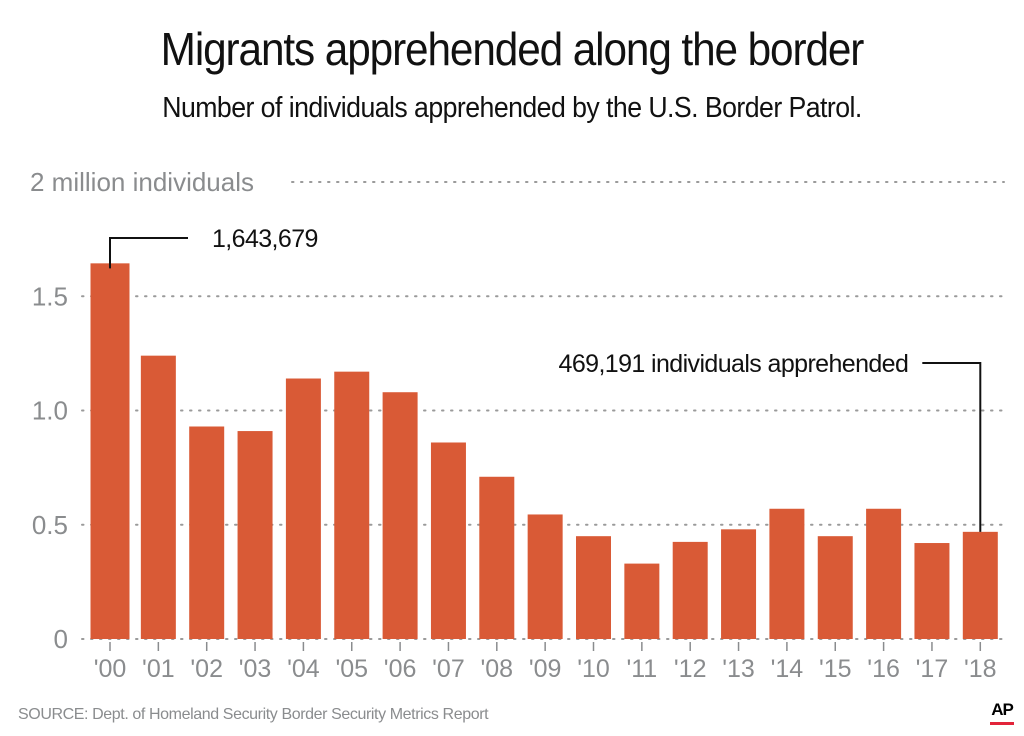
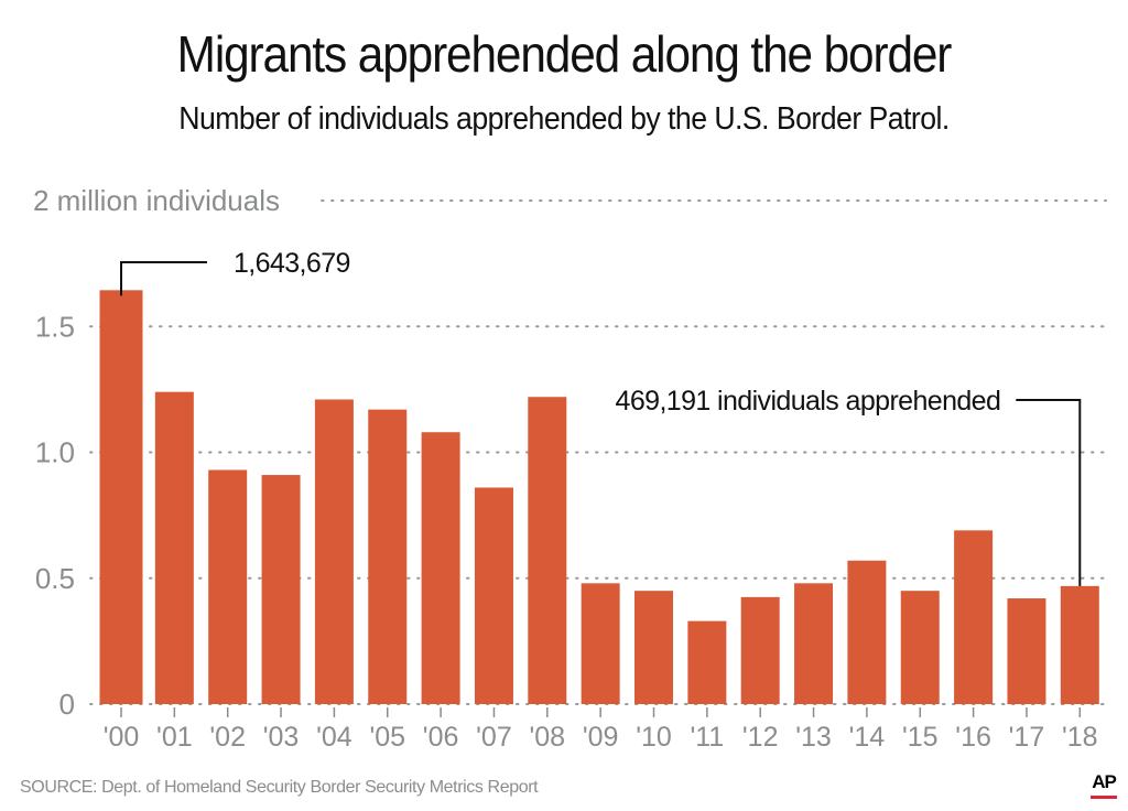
'04: 1.14 -> 1.21
'08: 0.71 -> 1.22
'09: 0.55 -> 0.48
'16: 0.57 -> 0.69
